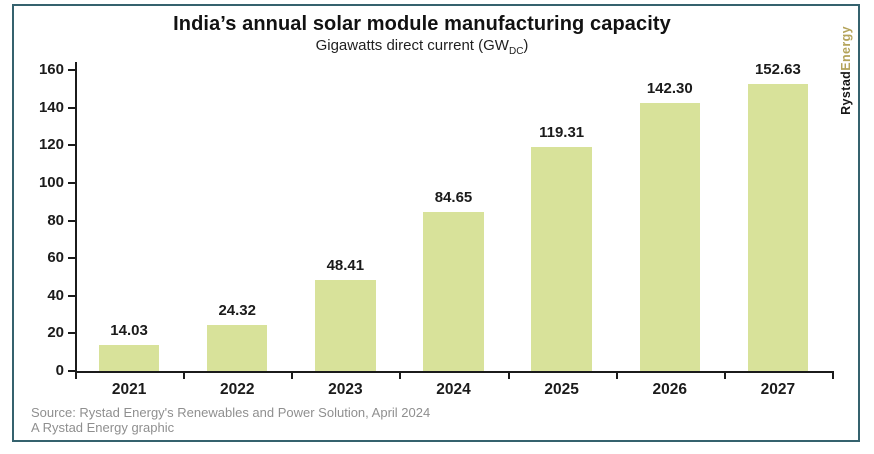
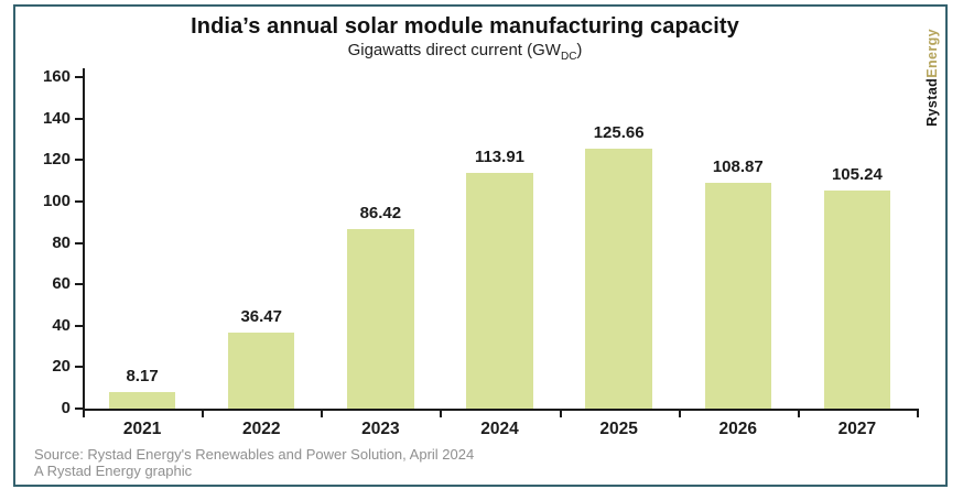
2021: 14.03 -> 8.17
2022: 24.32 -> 36.47
2023: 48.41 -> 86.42
2024: 84.65 -> 113.91
2025: 119.31 -> 125.66
2026: 142.30 -> 108.87
2027: 152.63 -> 105.24
